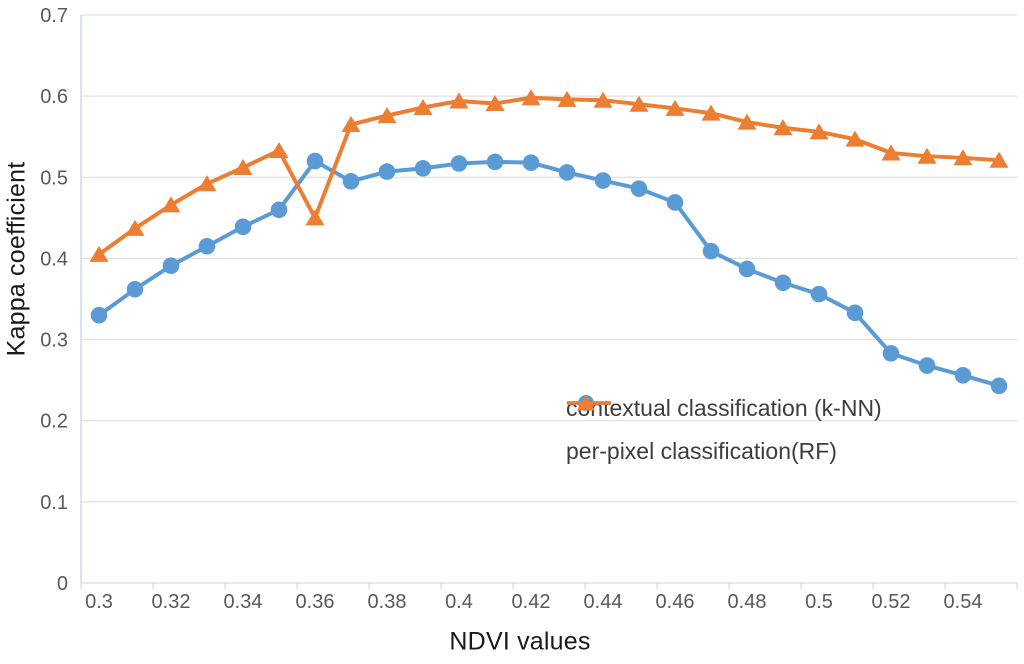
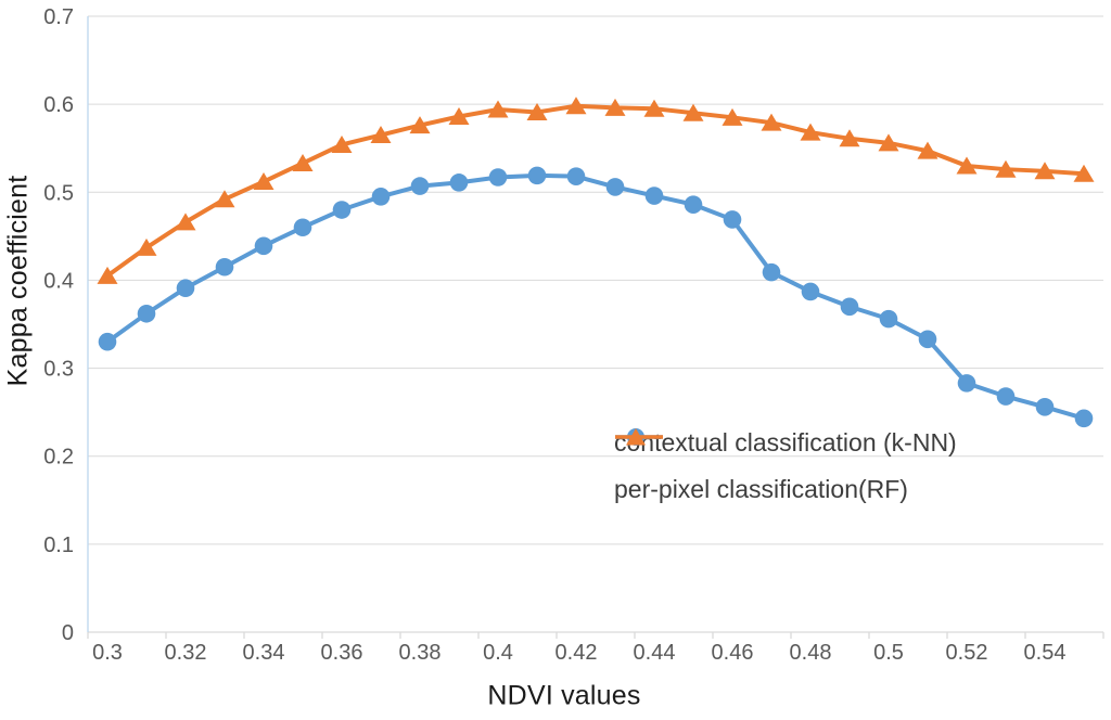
contextual classification (k-NN)/0.36: 0.52 -> 0.48
per-pixel classification(RF)/0.36: 0.45 -> 0.55
